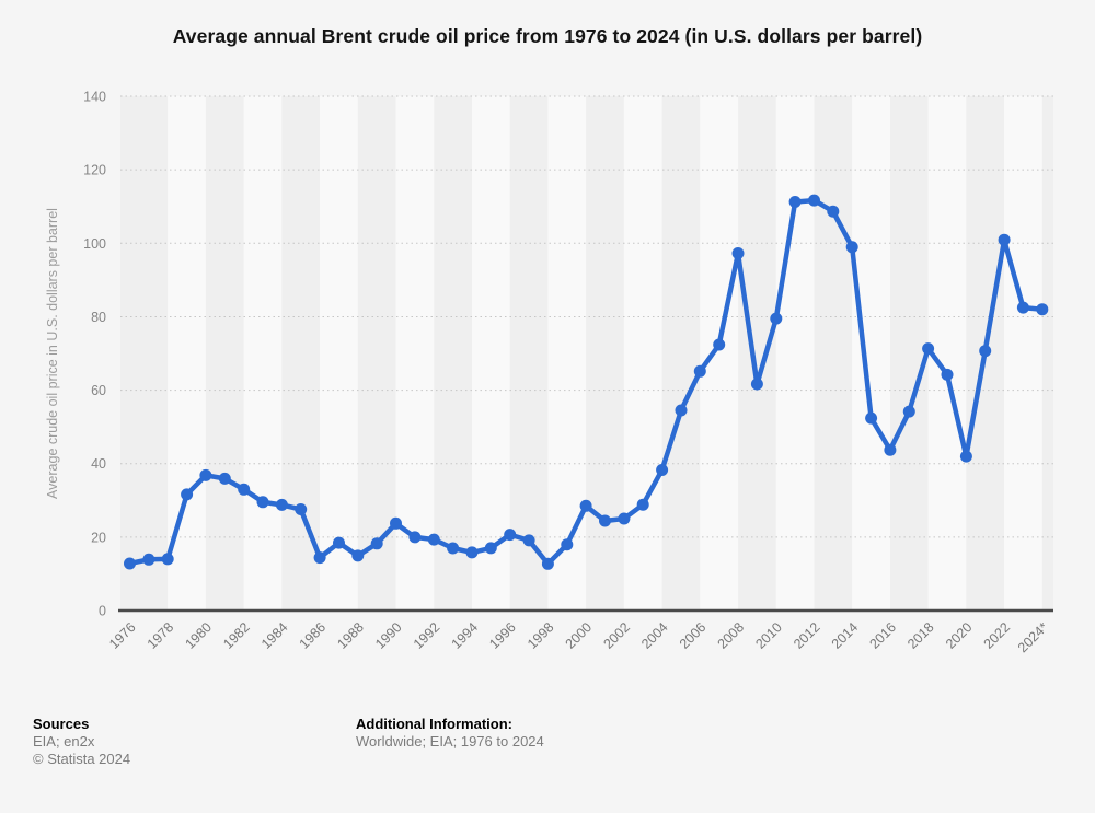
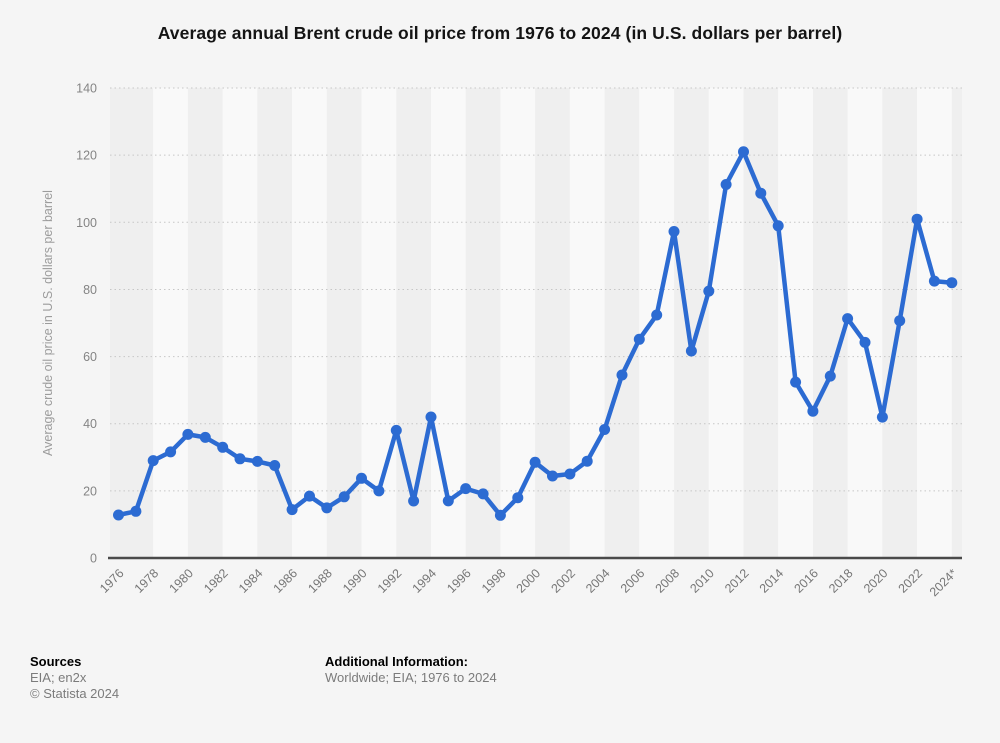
1978: 14 -> 29
1992: 19 -> 38
1994: 16 -> 42
2012: 112 -> 121
